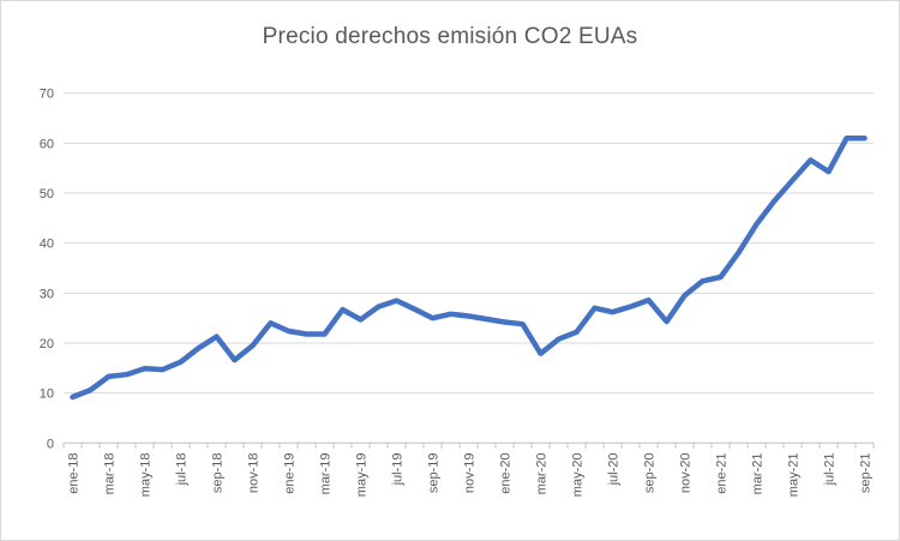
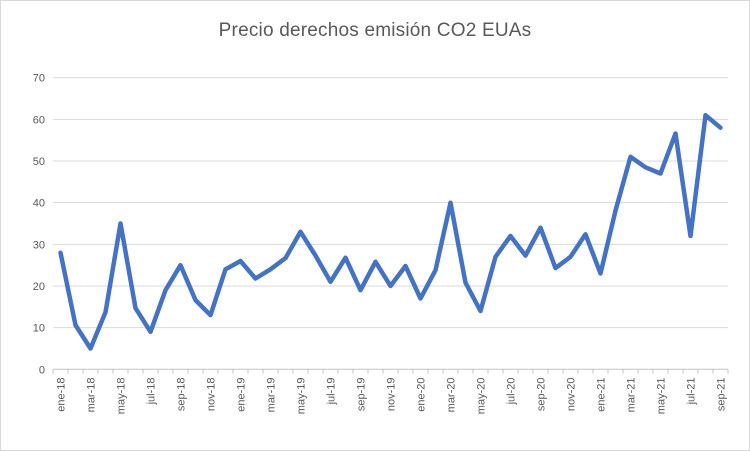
ene-18: 9 -> 28
mar-18: 13 -> 5
may-18: 15 -> 35
jul-18: 16 -> 9
sep-18: 21 -> 25
nov-18: 20 -> 13
ene-19: 22 -> 26
mar-19: 22 -> 24
may-19: 25 -> 33
jul-19: 28 -> 21
sep-19: 25 -> 19
nov-19: 25 -> 20
ene-20: 24 -> 17
mar-20: 18 -> 40
may-20: 22 -> 14
jul-20: 26 -> 32
sep-20: 29 -> 34
nov-20: 30 -> 27
ene-21: 33 -> 23
mar-21: 44 -> 51
may-21: 53 -> 47
jul-21: 54 -> 32
sep-21: 61 -> 58
